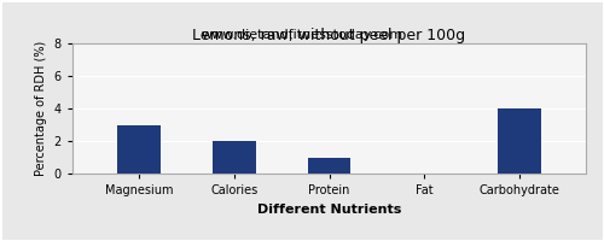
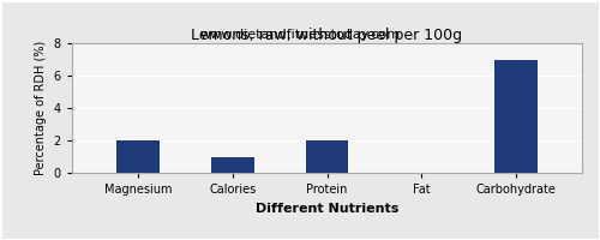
Magnesium: 3 -> 2
Calories: 2 -> 1
Protein: 1 -> 2
Carbohydrate: 4 -> 7
